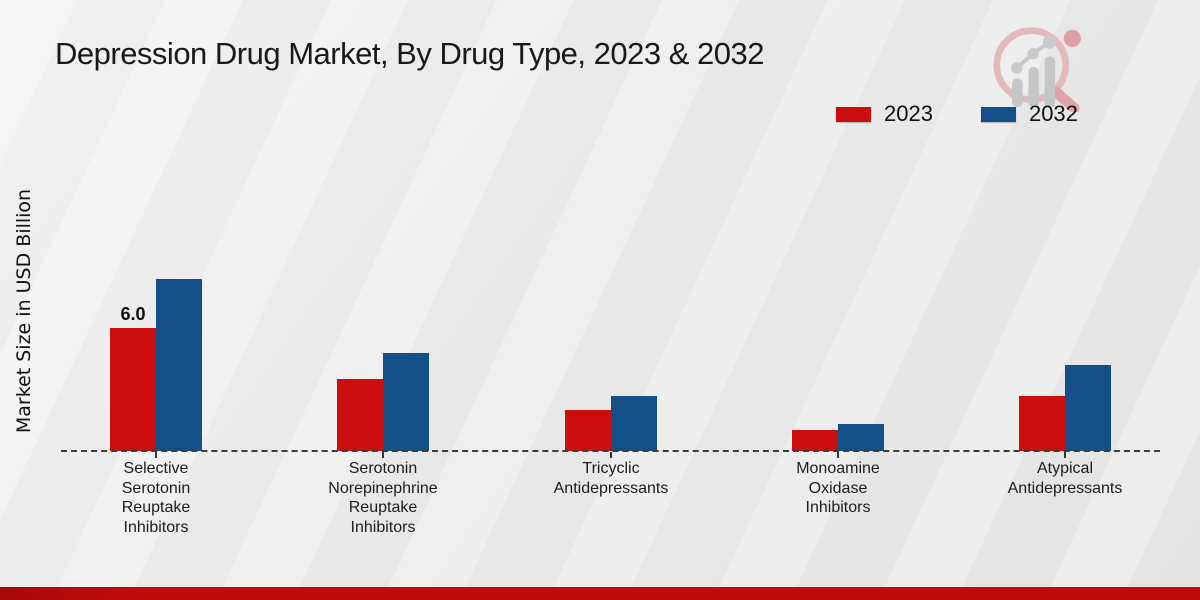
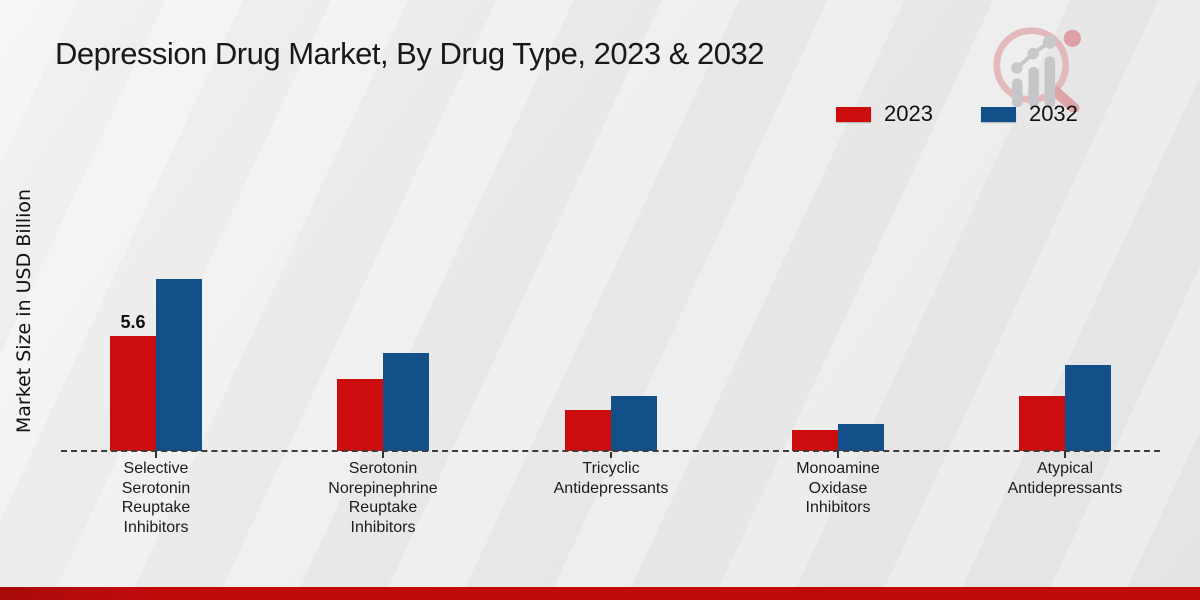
2023/Selective Serotonin Reuptake Inhibitors: 6.0 -> 5.6
